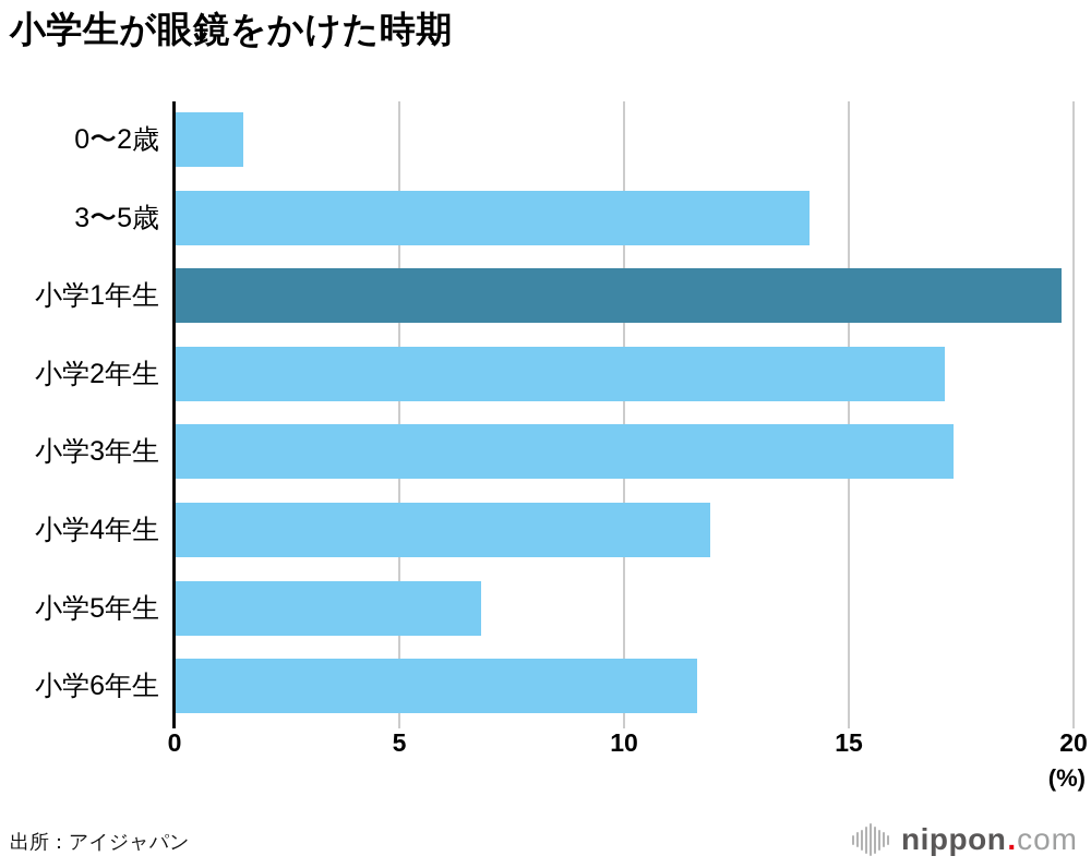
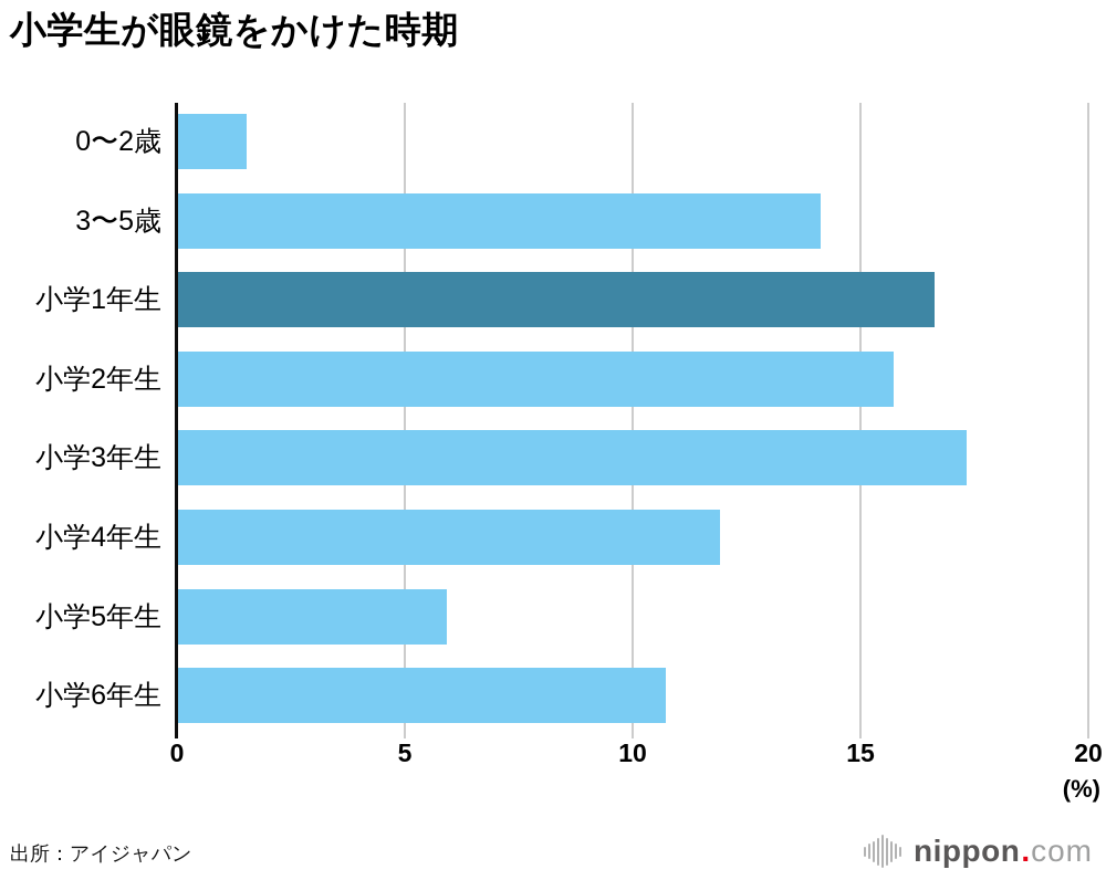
小学1年生: 19.7 -> 16.6
小学2年生: 17.1 -> 15.7
小学5年生: 6.8 -> 5.9
小学6年生: 11.6 -> 10.7
